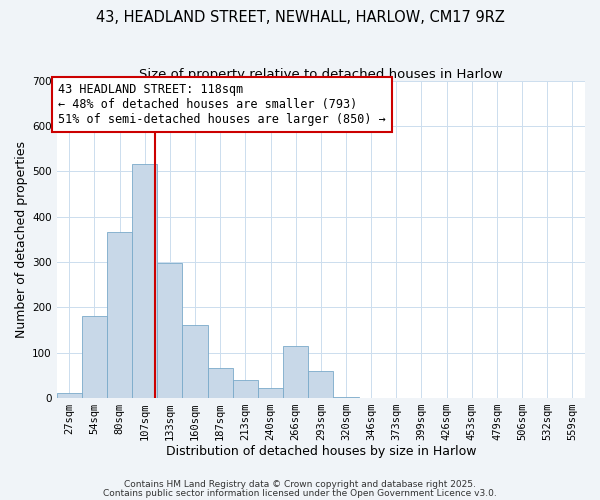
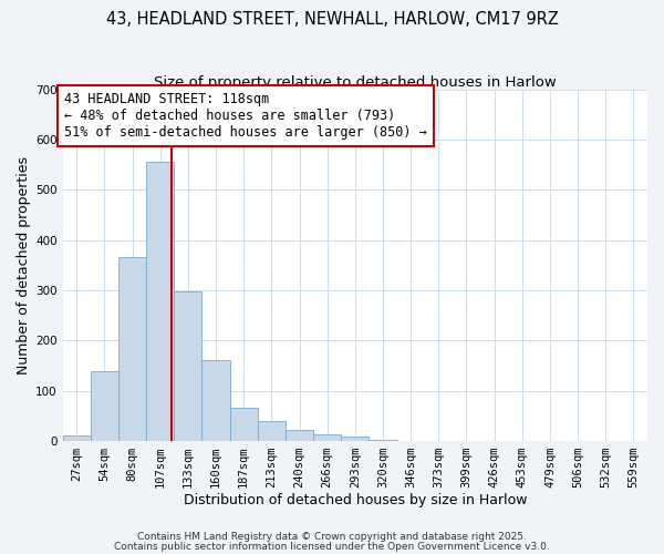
54sqm: 180 -> 138
107sqm: 515 -> 555
266sqm: 115 -> 13
293sqm: 60 -> 8
